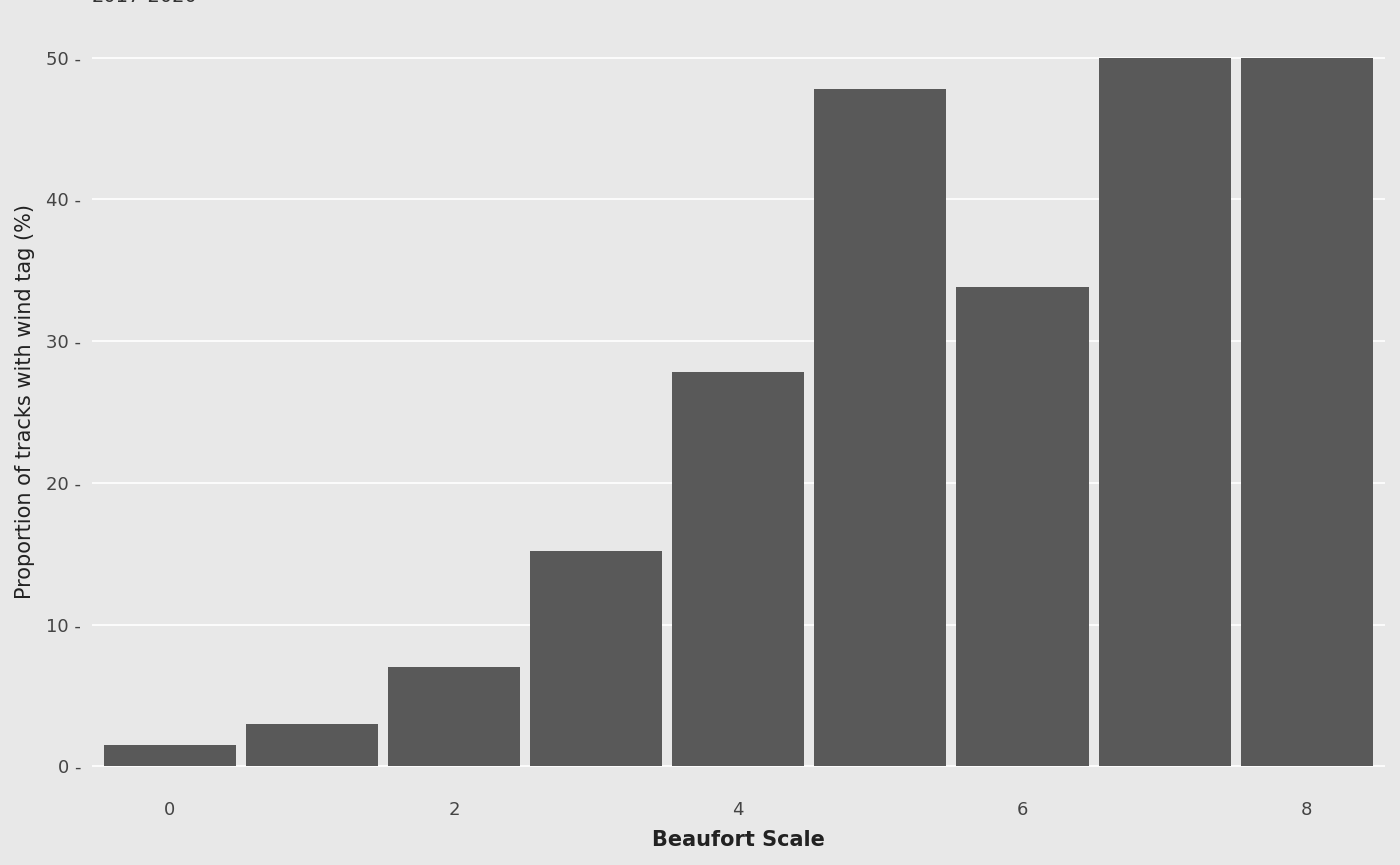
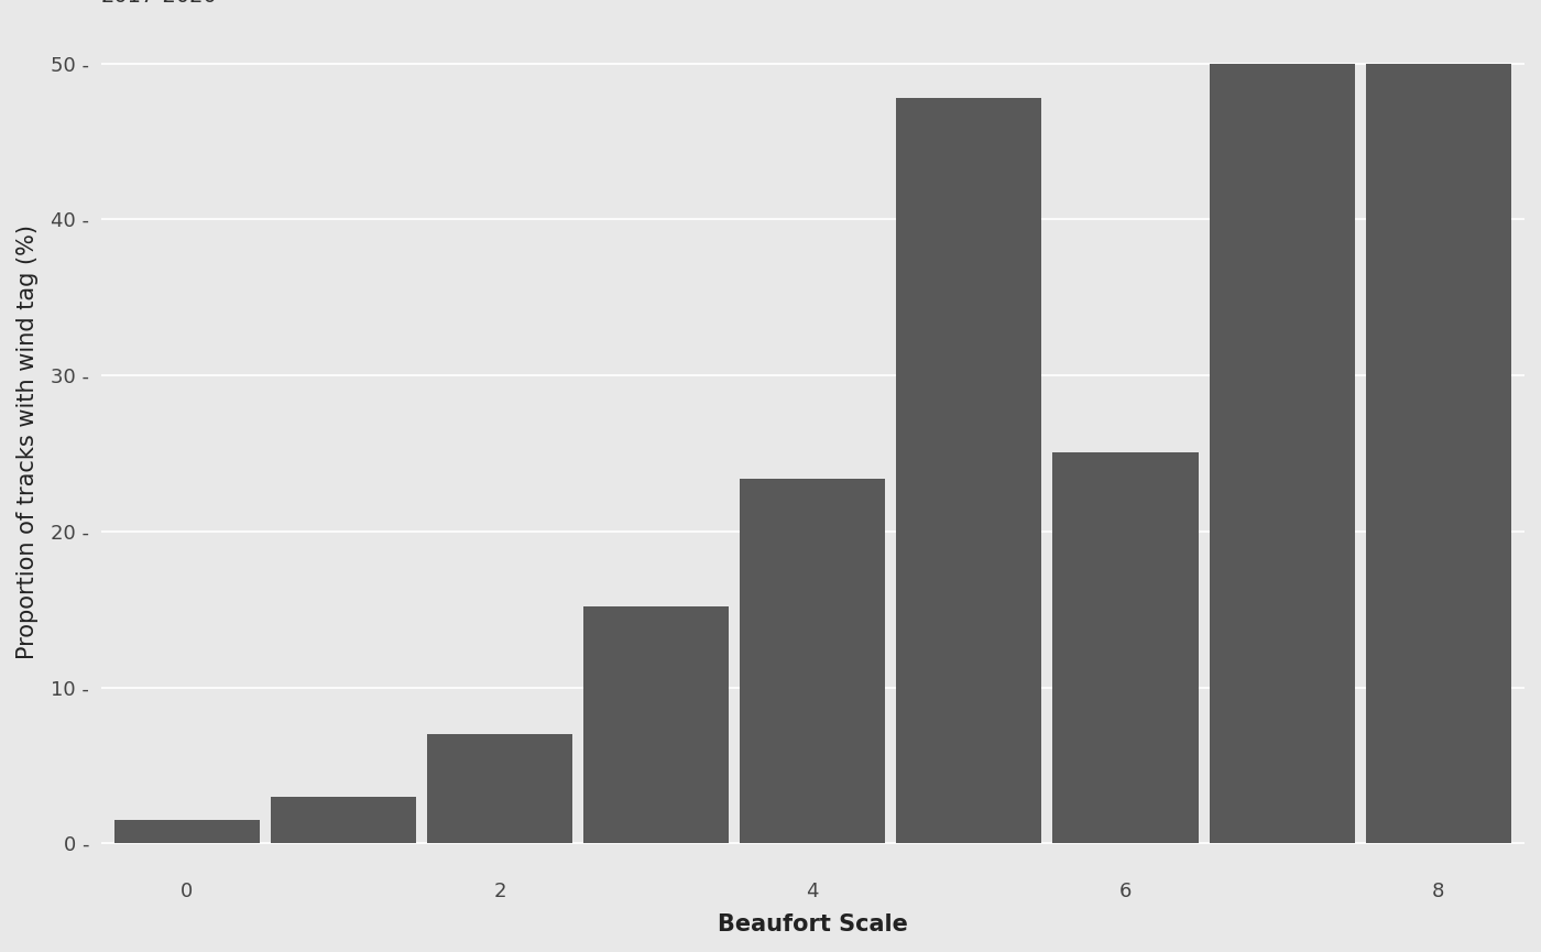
4: 27.8 - -> 23.4 -
6: 33.8 - -> 25.1 -
